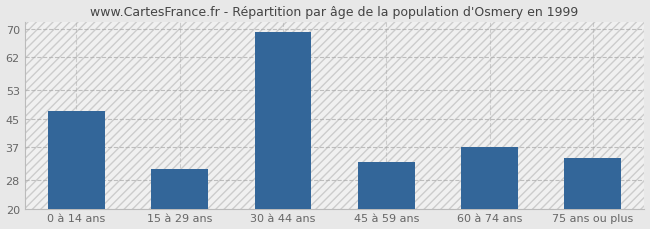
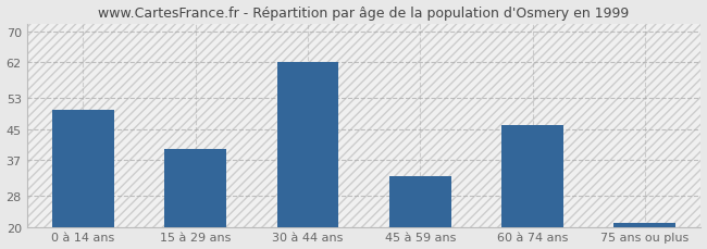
0 à 14 ans: 47 -> 50
15 à 29 ans: 31 -> 40
30 à 44 ans: 69 -> 62
60 à 74 ans: 37 -> 46
75 ans ou plus: 34 -> 21
